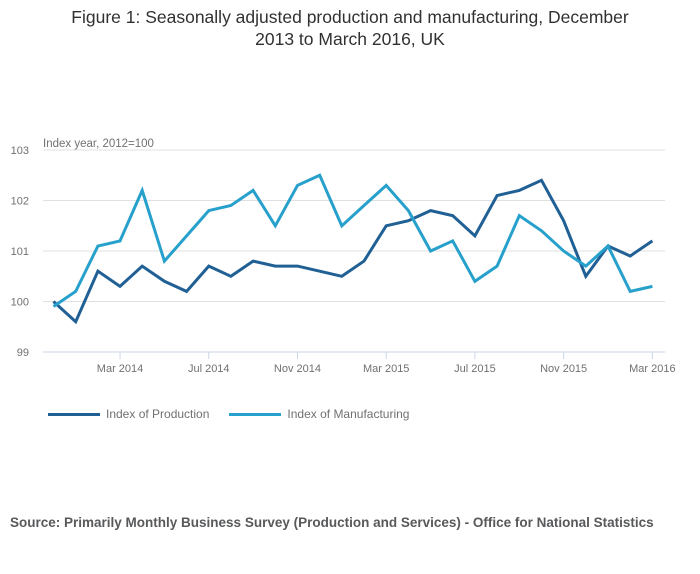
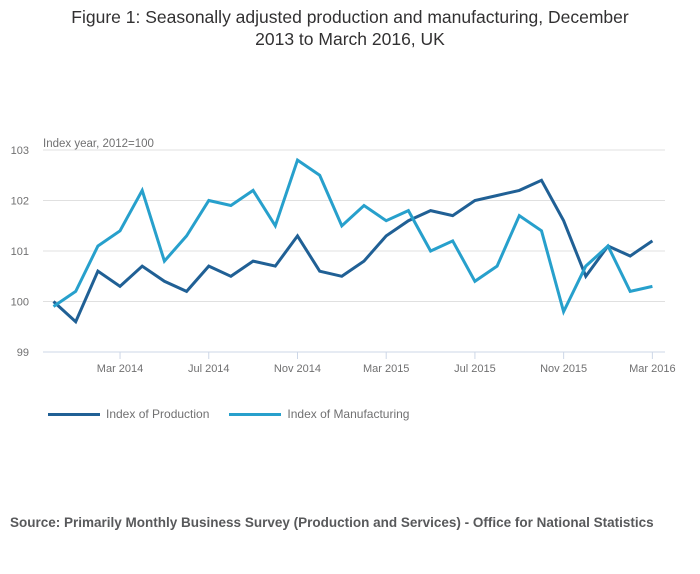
Index of Manufacturing/Mar 2014: 101.2 -> 101.4
Index of Manufacturing/Jul 2014: 101.8 -> 102.0
Index of Production/Nov 2014: 100.7 -> 101.3
Index of Manufacturing/Nov 2014: 102.3 -> 102.8
Index of Production/Mar 2015: 101.5 -> 101.3
Index of Manufacturing/Mar 2015: 102.3 -> 101.6
Index of Production/Jul 2015: 101.3 -> 102.0
Index of Manufacturing/Nov 2015: 101.0 -> 99.8
